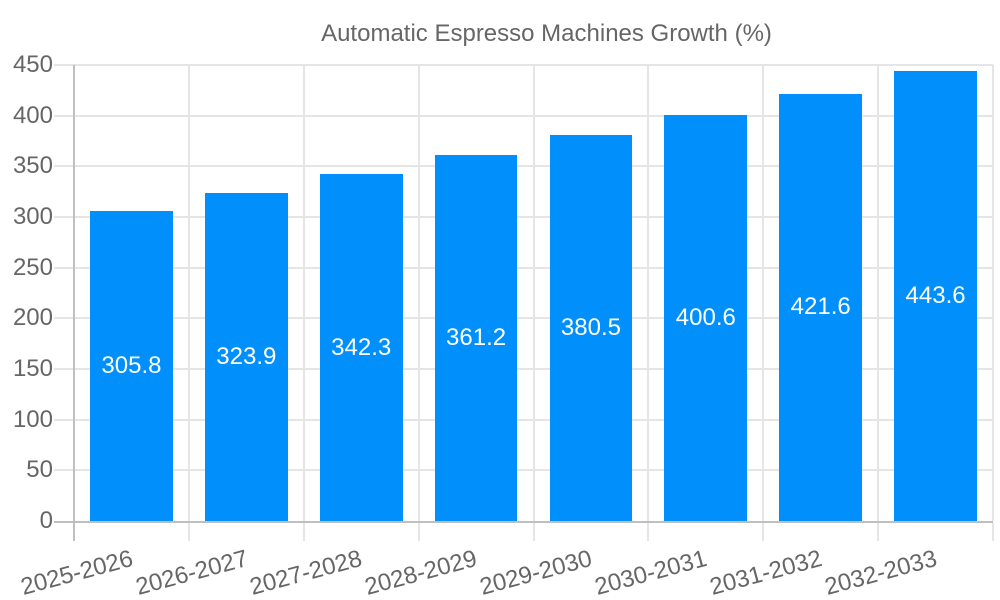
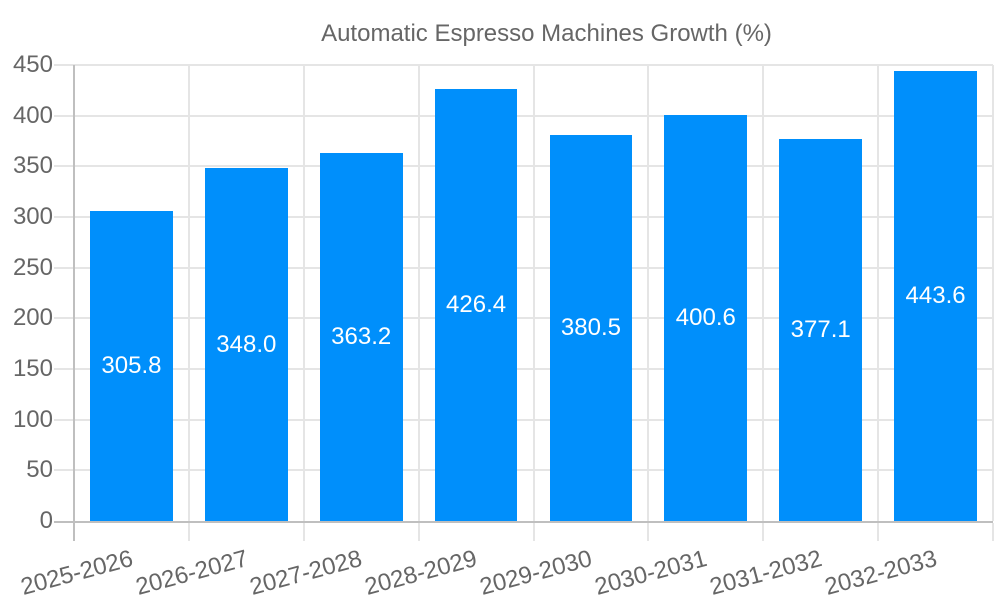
2026-2027: 323.9 -> 348.0
2027-2028: 342.3 -> 363.2
2028-2029: 361.2 -> 426.4
2031-2032: 421.6 -> 377.1
